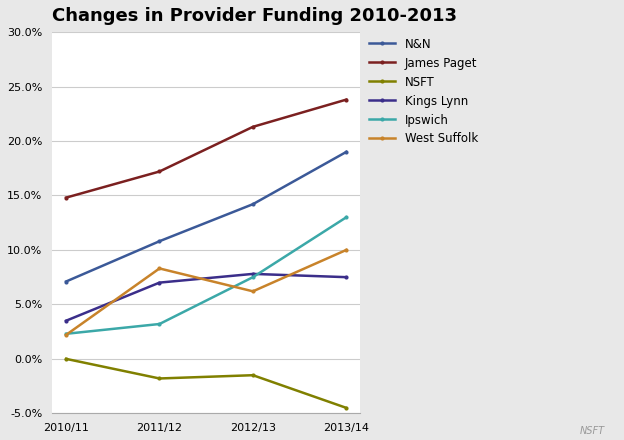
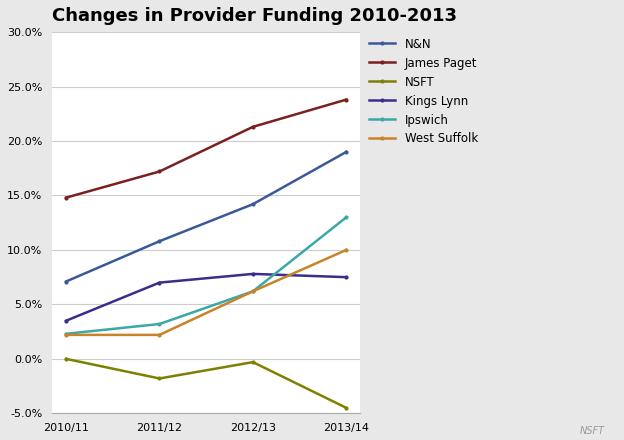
West Suffolk/2011/12: 8.3% -> 2.2%
NSFT/2012/13: -1.5% -> -0.3%
Ipswich/2012/13: 7.5% -> 6.2%
